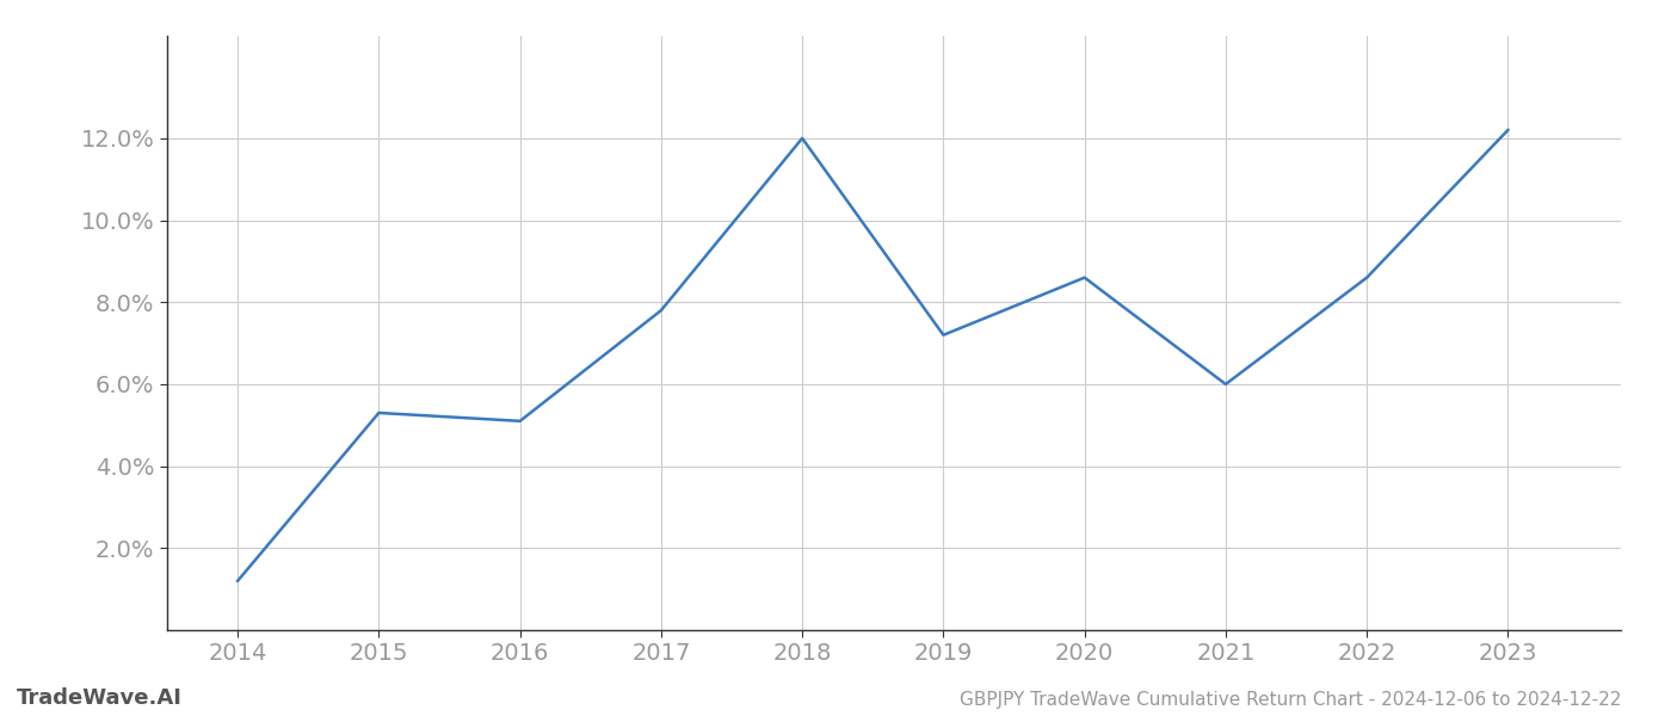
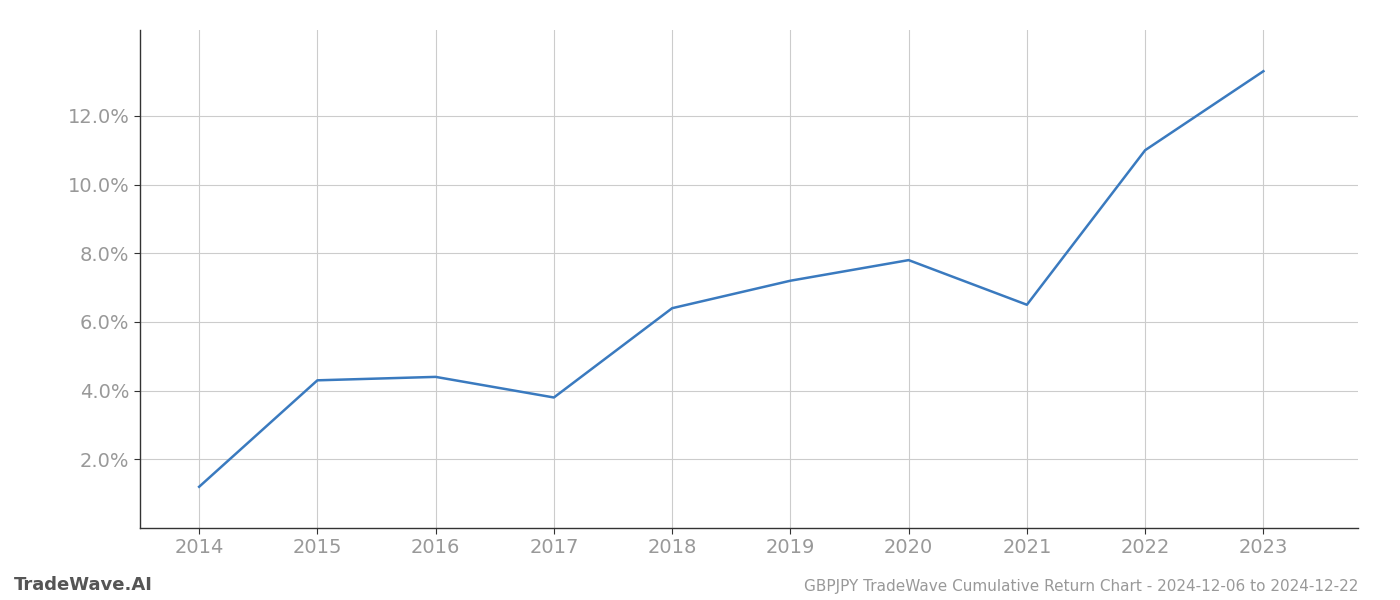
2015: 5.3% -> 4.3%
2016: 5.1% -> 4.4%
2017: 7.8% -> 3.8%
2018: 12.0% -> 6.4%
2020: 8.6% -> 7.8%
2021: 6.0% -> 6.5%
2022: 8.6% -> 11.0%
2023: 12.2% -> 13.3%
